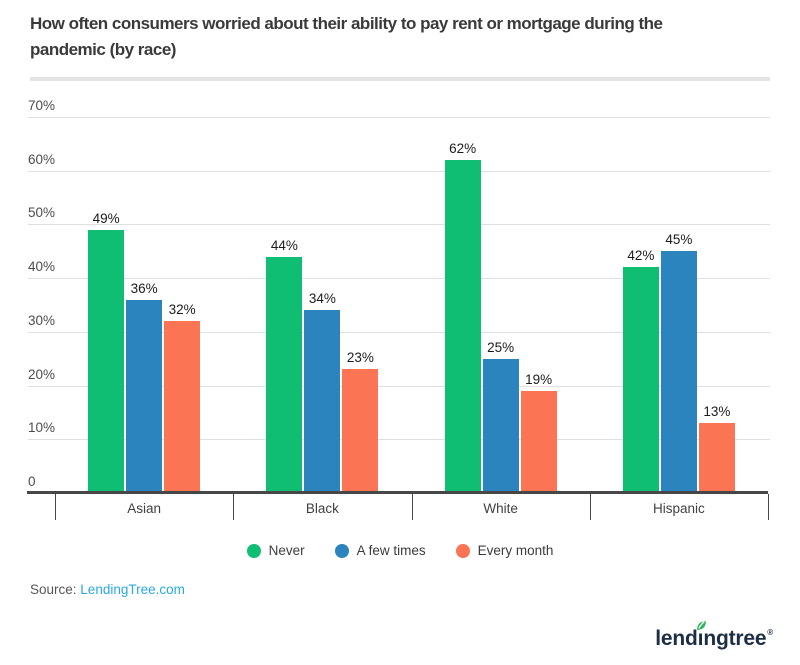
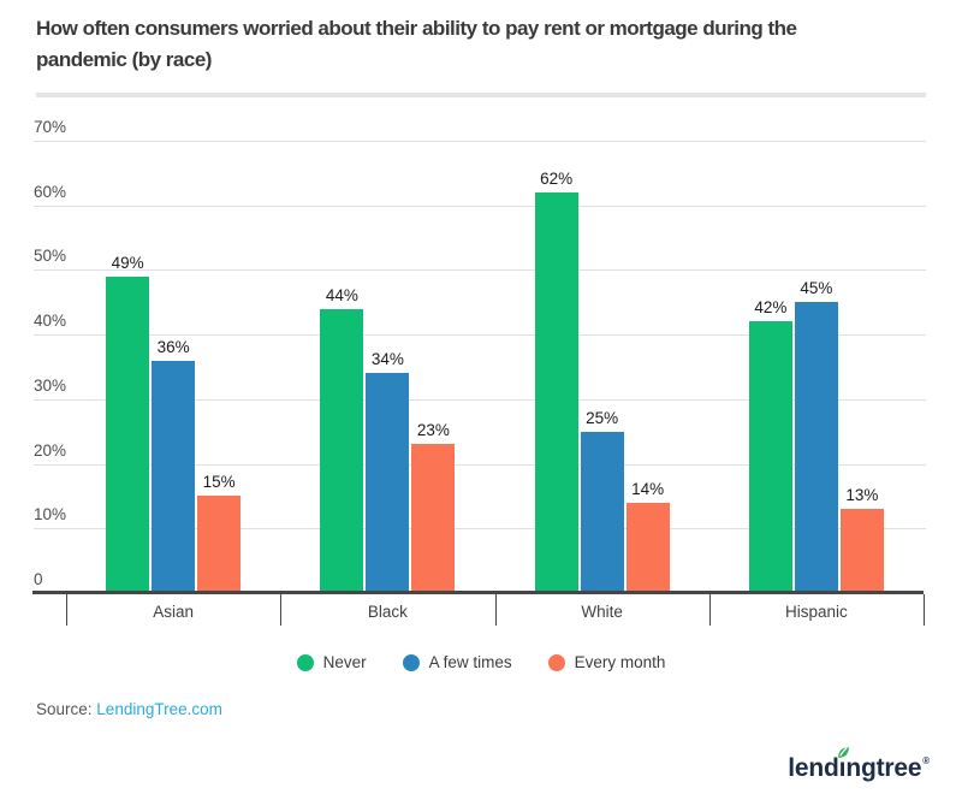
Every month/Asian: 32% -> 15%
Every month/White: 19% -> 14%
